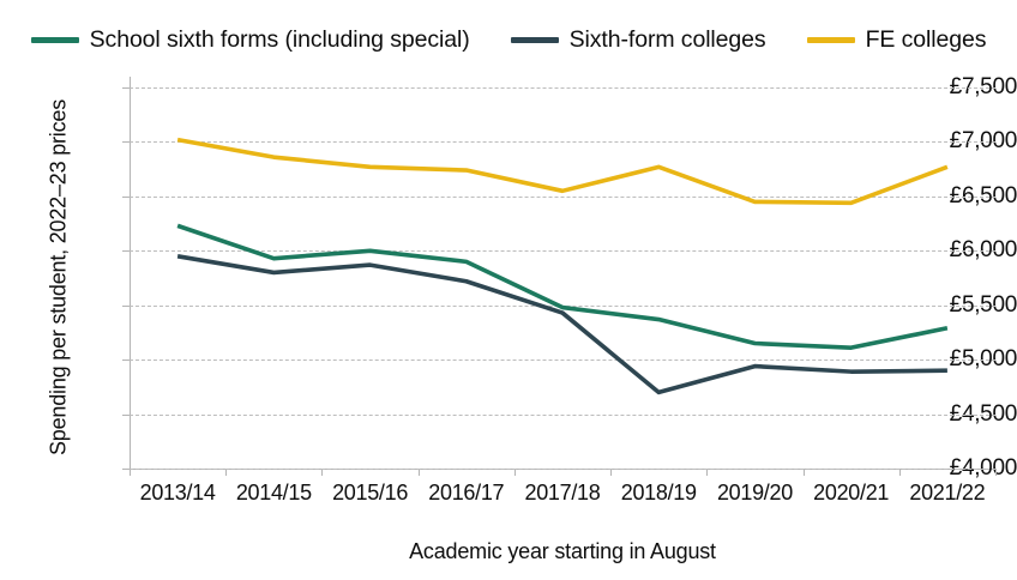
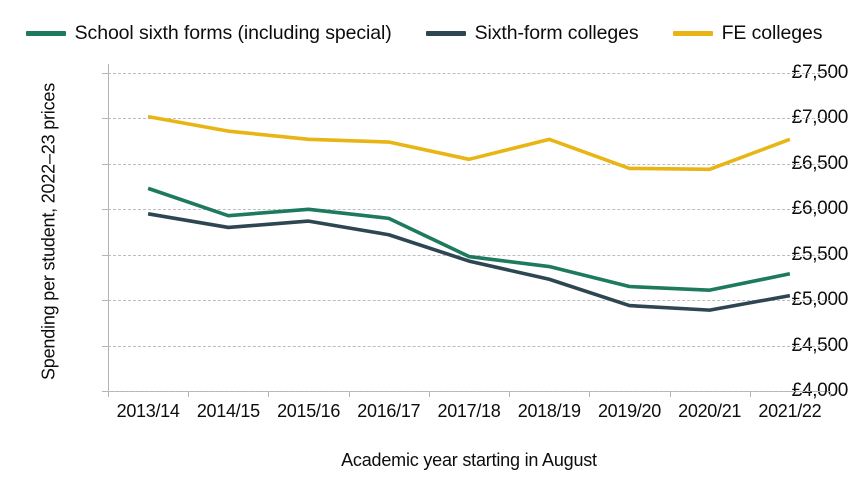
Sixth-form colleges/2018/19: £4700 -> £5200
Sixth-form colleges/2021/22: £4900 -> £5000
